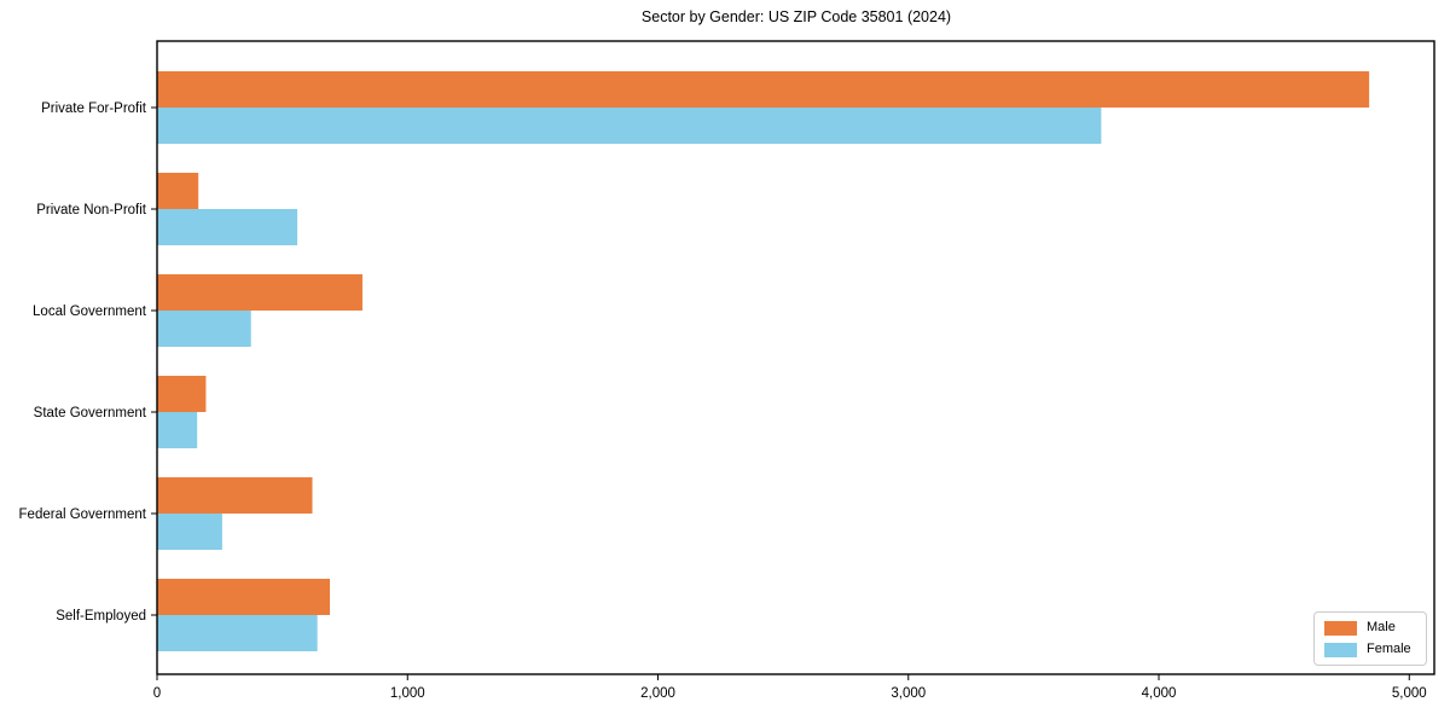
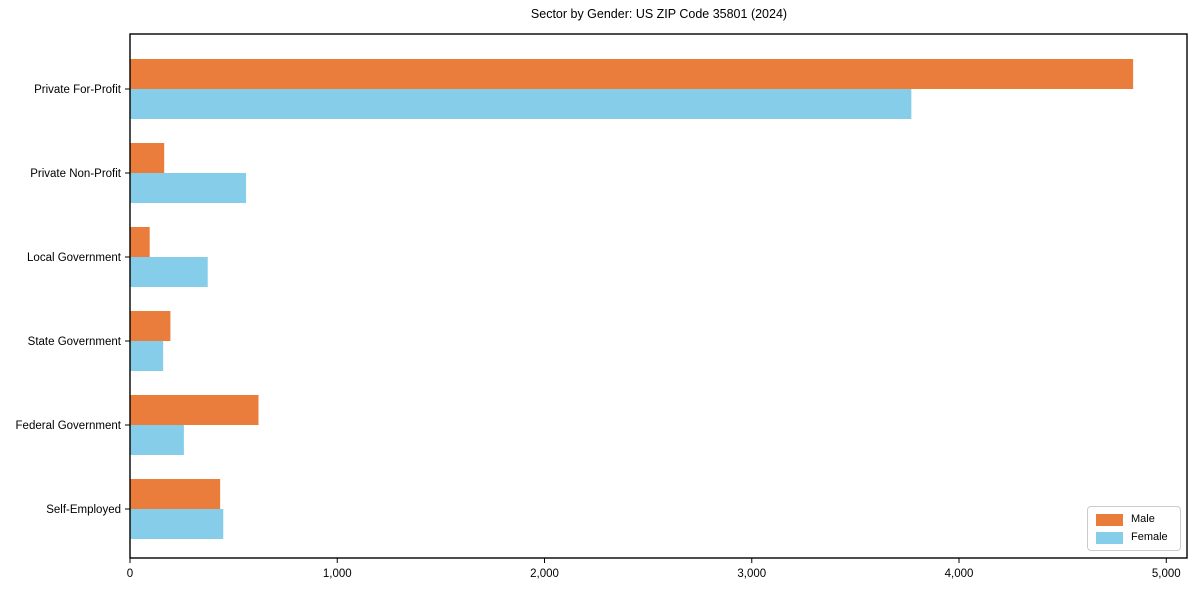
Male/Local Government: 820 -> 100
Male/Self-Employed: 690 -> 440
Female/Self-Employed: 640 -> 450
